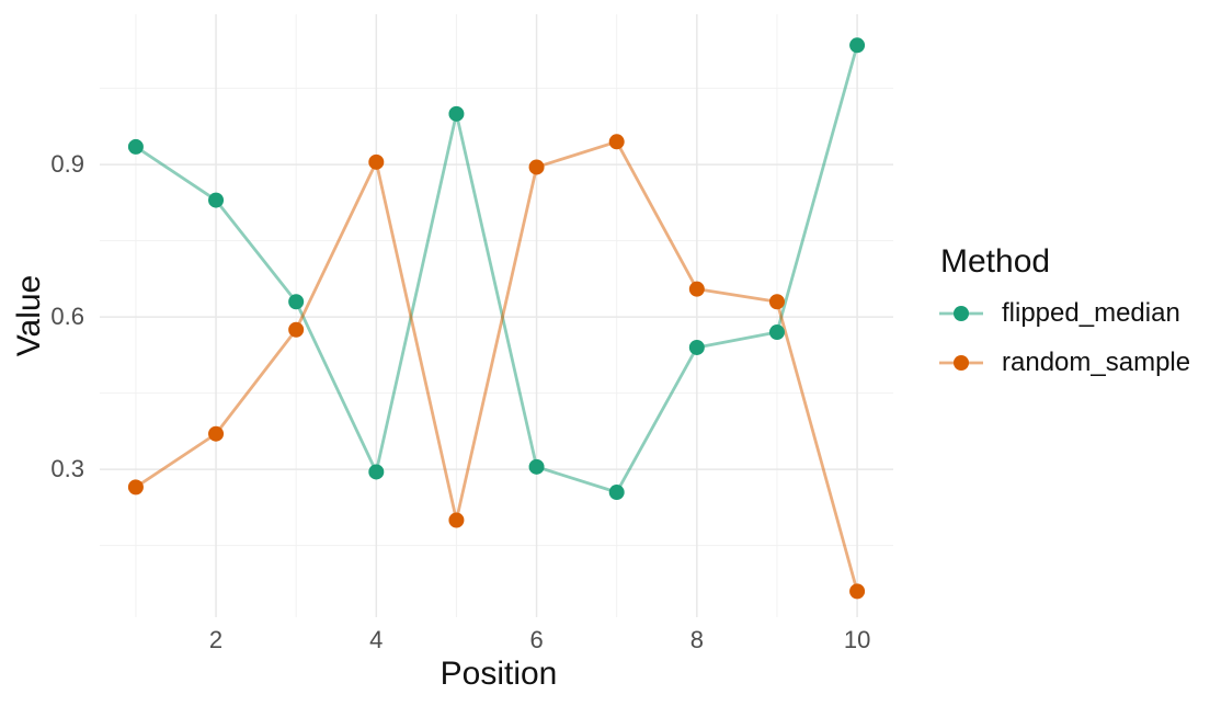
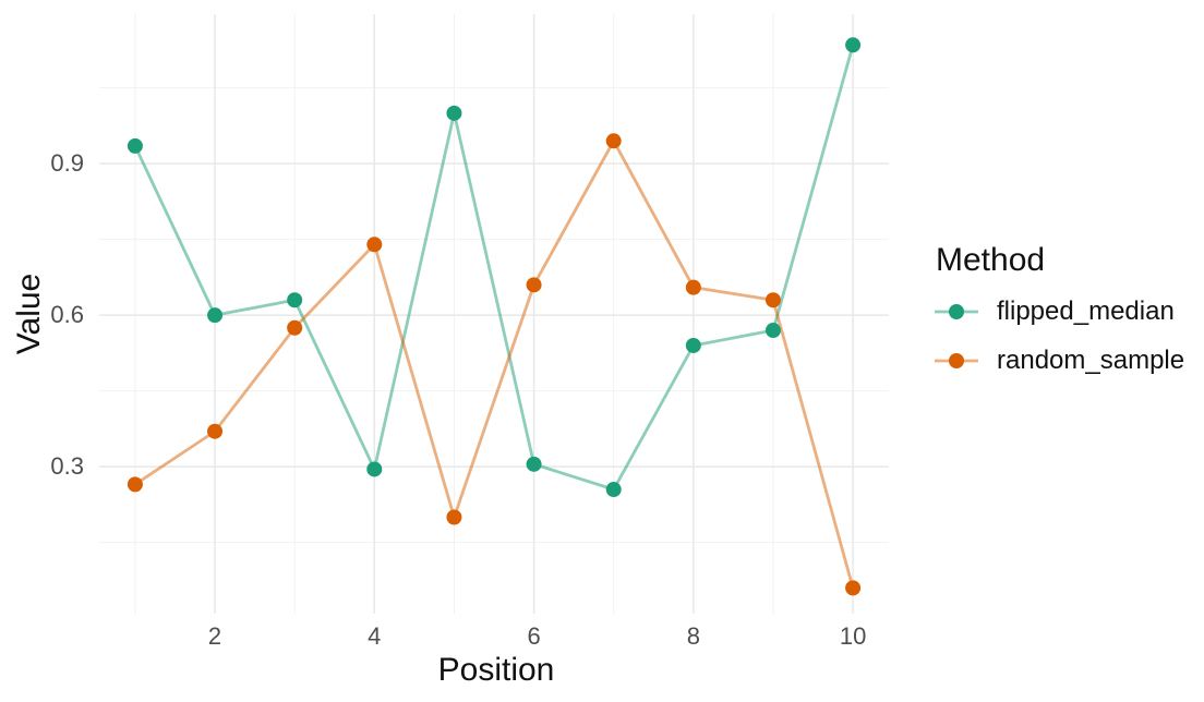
flipped_median/2: 0.83 -> 0.60
random_sample/4: 0.91 -> 0.74
random_sample/6: 0.90 -> 0.66
